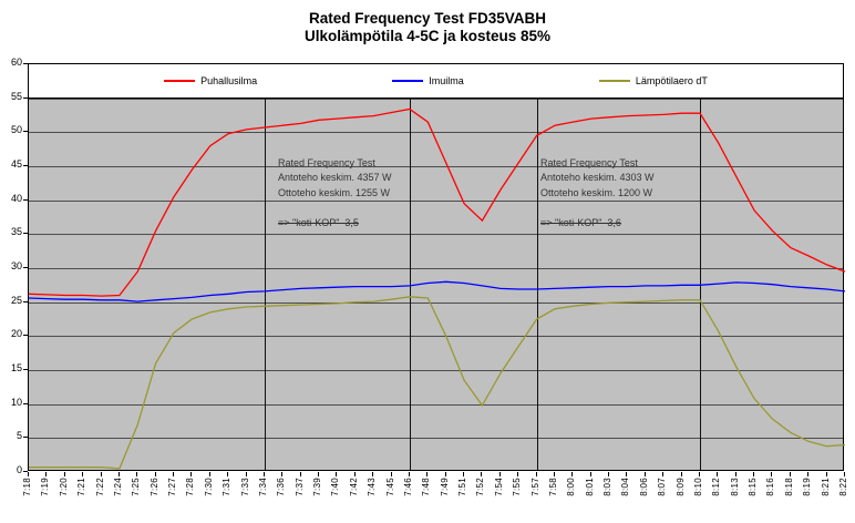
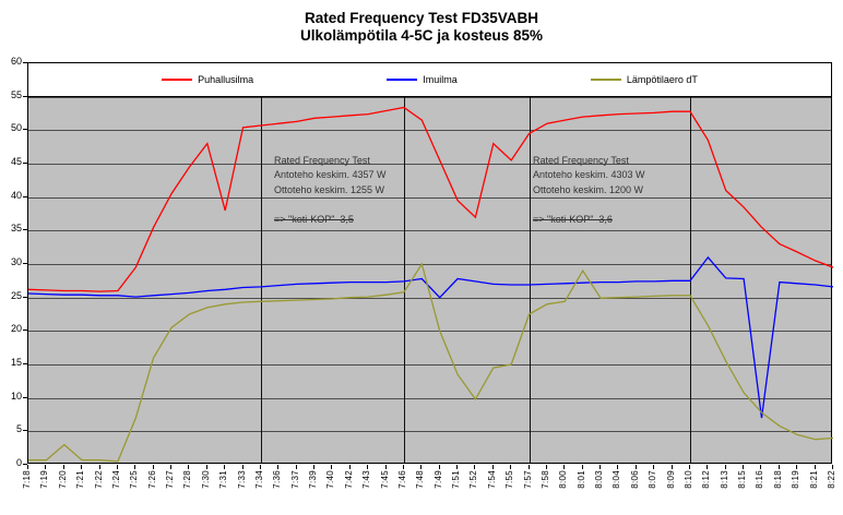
Lämpötilaero dT/7:20: 1 -> 3
Puhallusilma/7:31: 50 -> 38
Lämpötilaero dT/7:48: 26 -> 30
Imuilma/7:49: 28 -> 25
Puhallusilma/7:54: 42 -> 48
Lämpötilaero dT/7:55: 18 -> 15
Lämpötilaero dT/8:01: 25 -> 29
Imuilma/8:12: 28 -> 31
Puhallusilma/8:13: 44 -> 41
Imuilma/8:16: 28 -> 7
